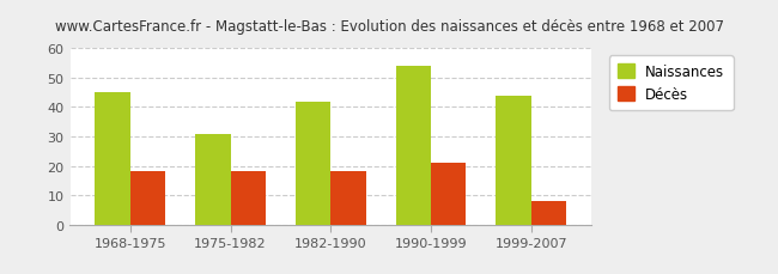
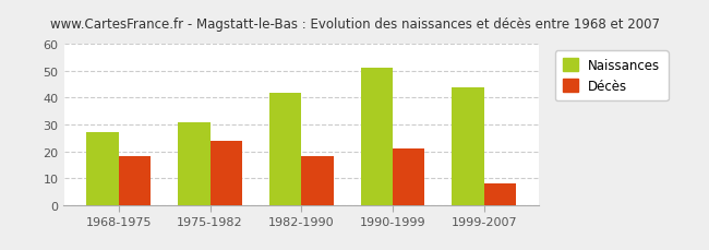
Naissances/1968-1975: 45 -> 27
Décès/1975-1982: 18 -> 24
Naissances/1990-1999: 54 -> 51
